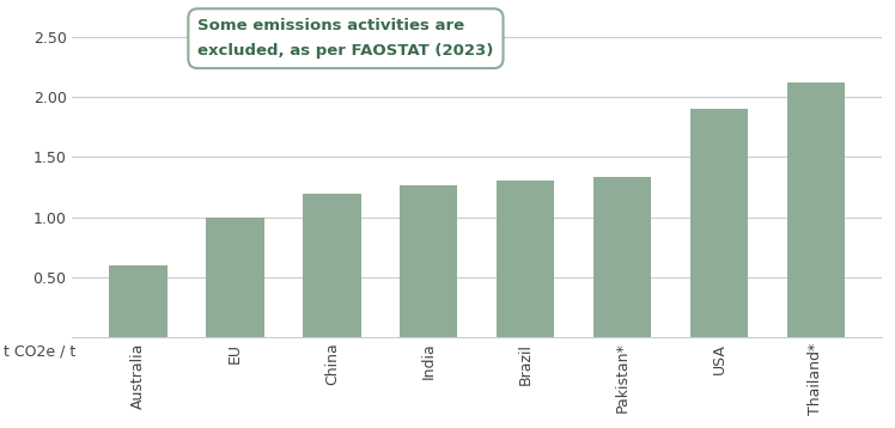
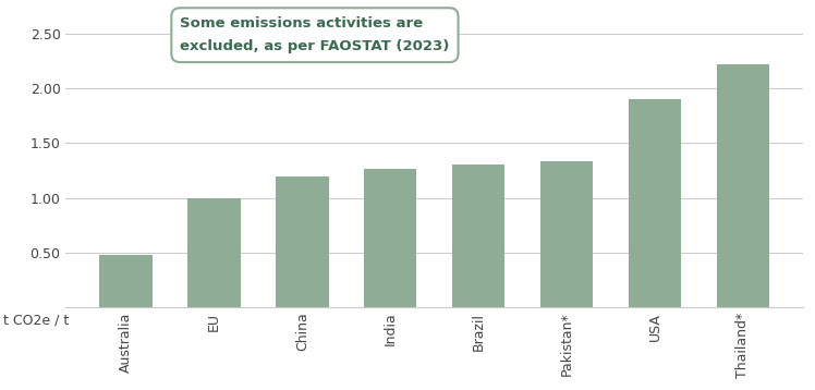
Australia: 0.60 -> 0.48
Thailand*: 2.12 -> 2.22
